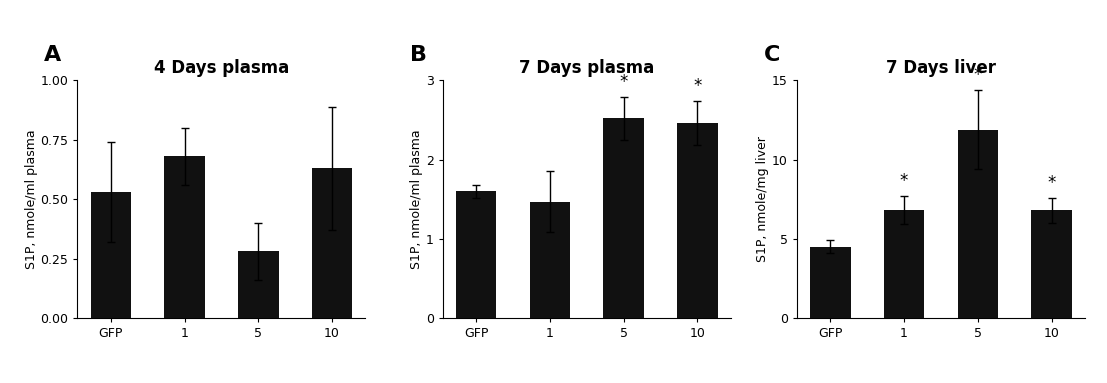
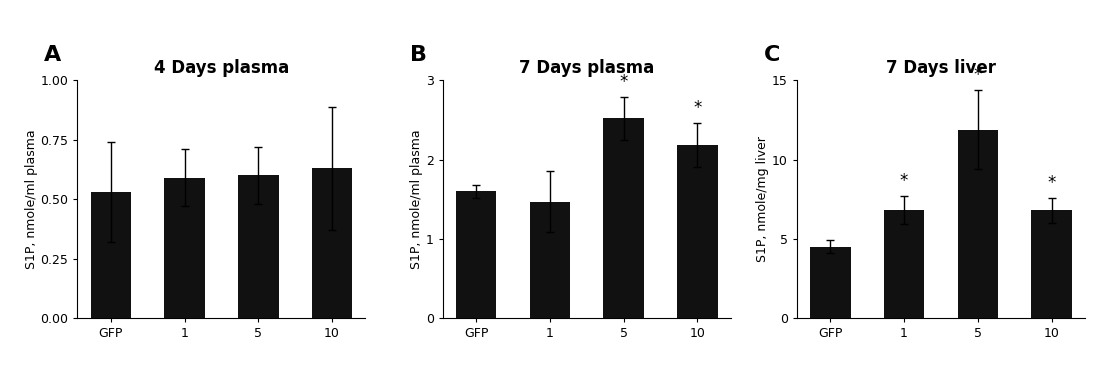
4 Days plasma/1: 0.68 -> 0.59
4 Days plasma/5: 0.28 -> 0.60
7 Days plasma/10: 2.46 -> 2.18
